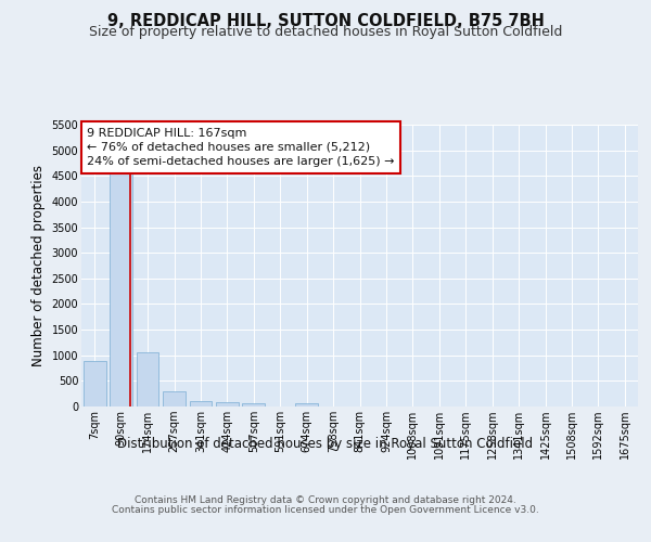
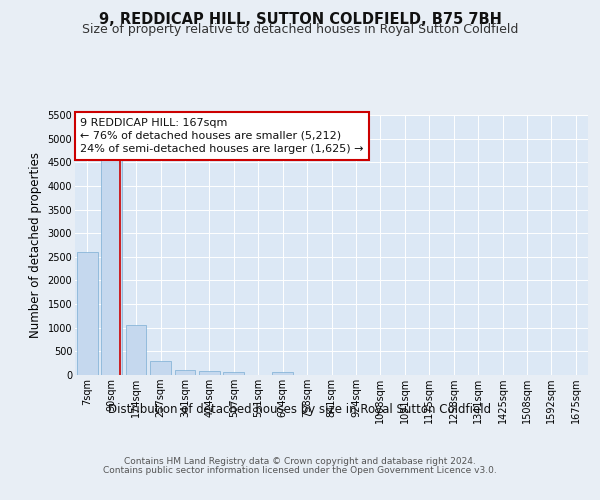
7sqm: 880 -> 2600
